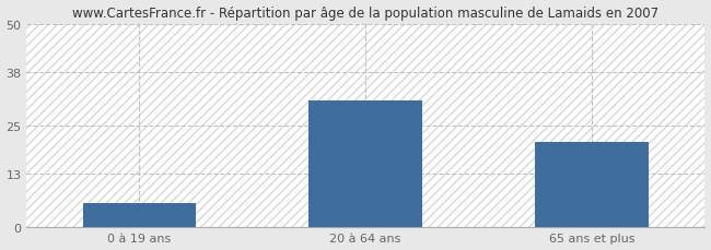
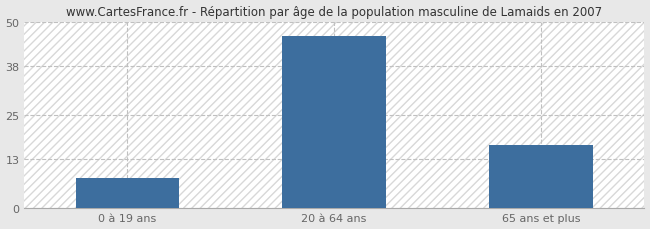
0 à 19 ans: 6 -> 8
20 à 64 ans: 31 -> 46
65 ans et plus: 21 -> 17
